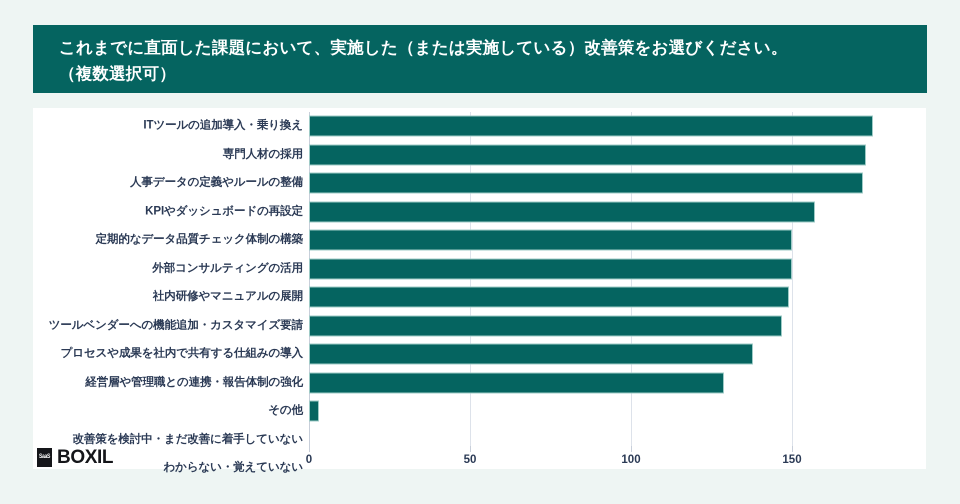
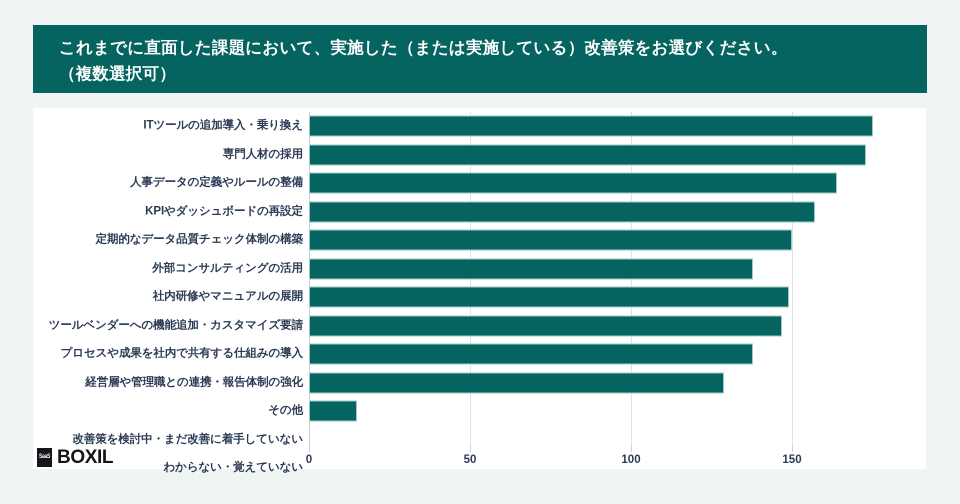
人事データの定義やルールの整備: 172 -> 164
外部コンサルティングの活用: 150 -> 138
その他: 3 -> 15
